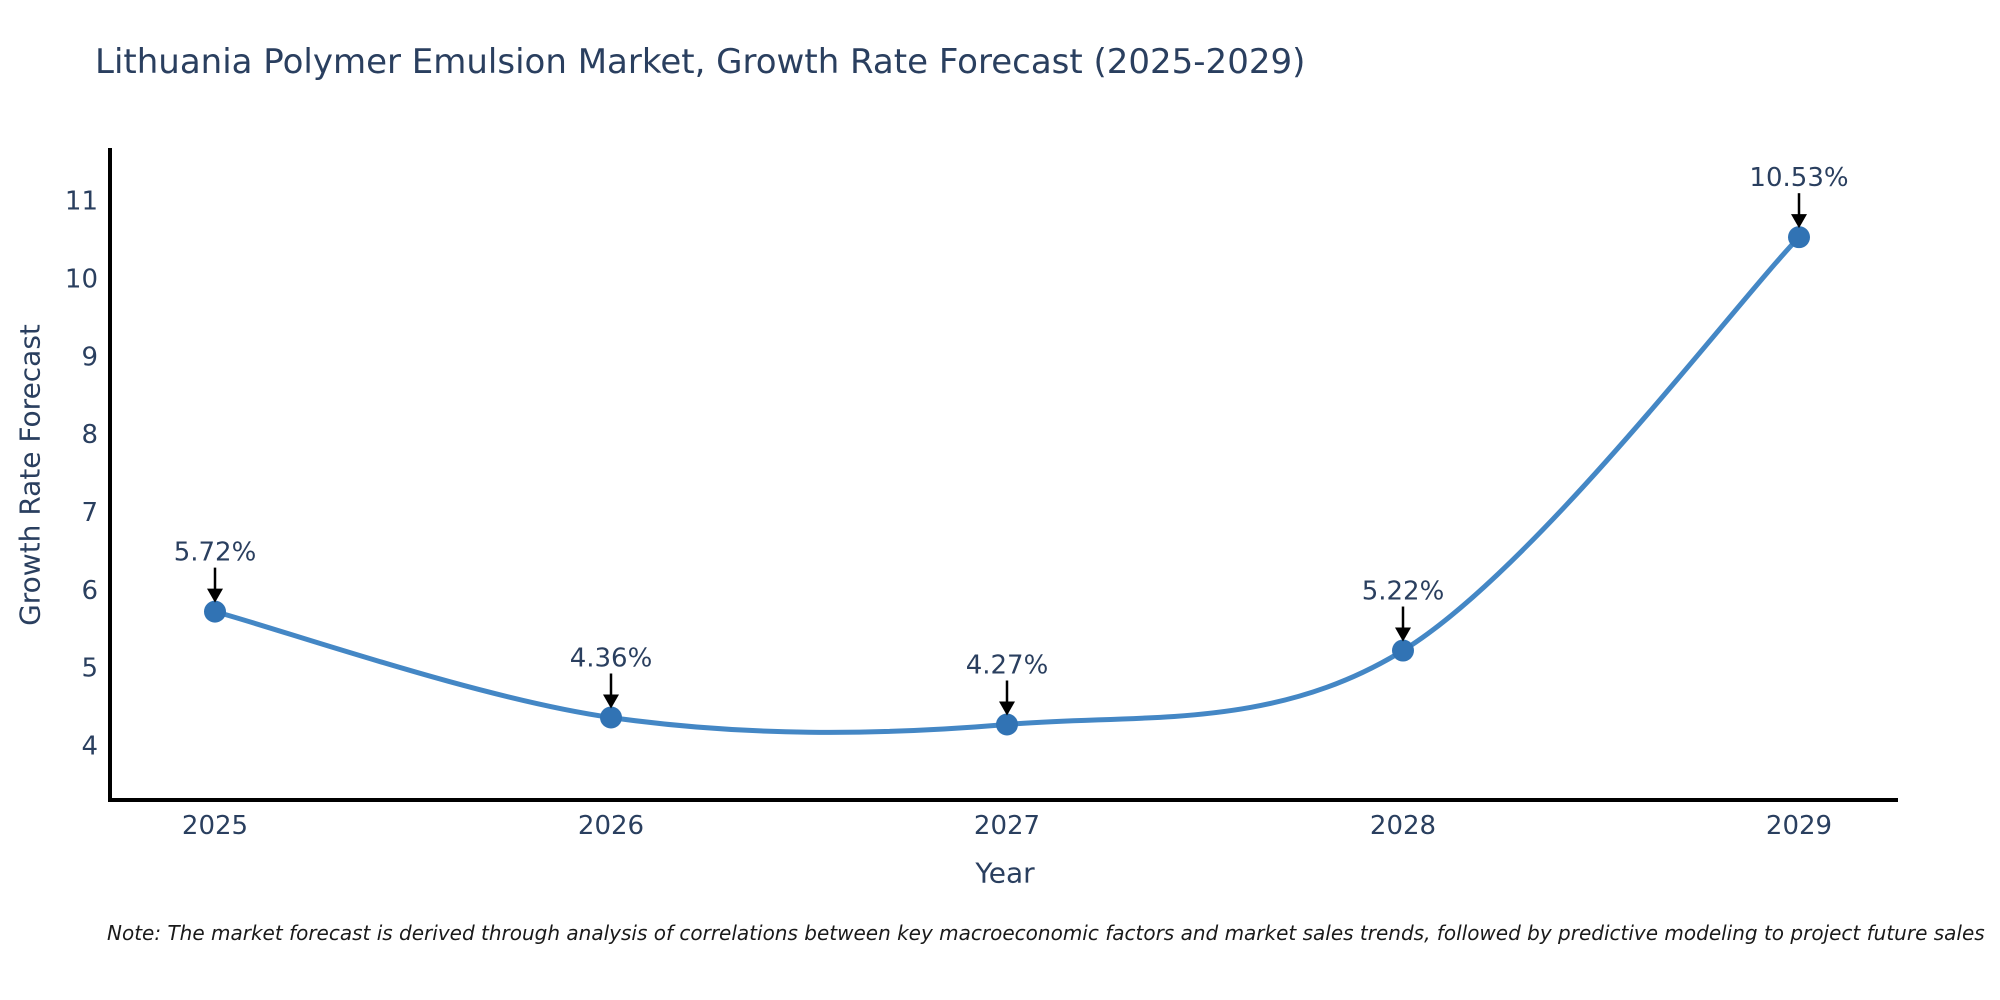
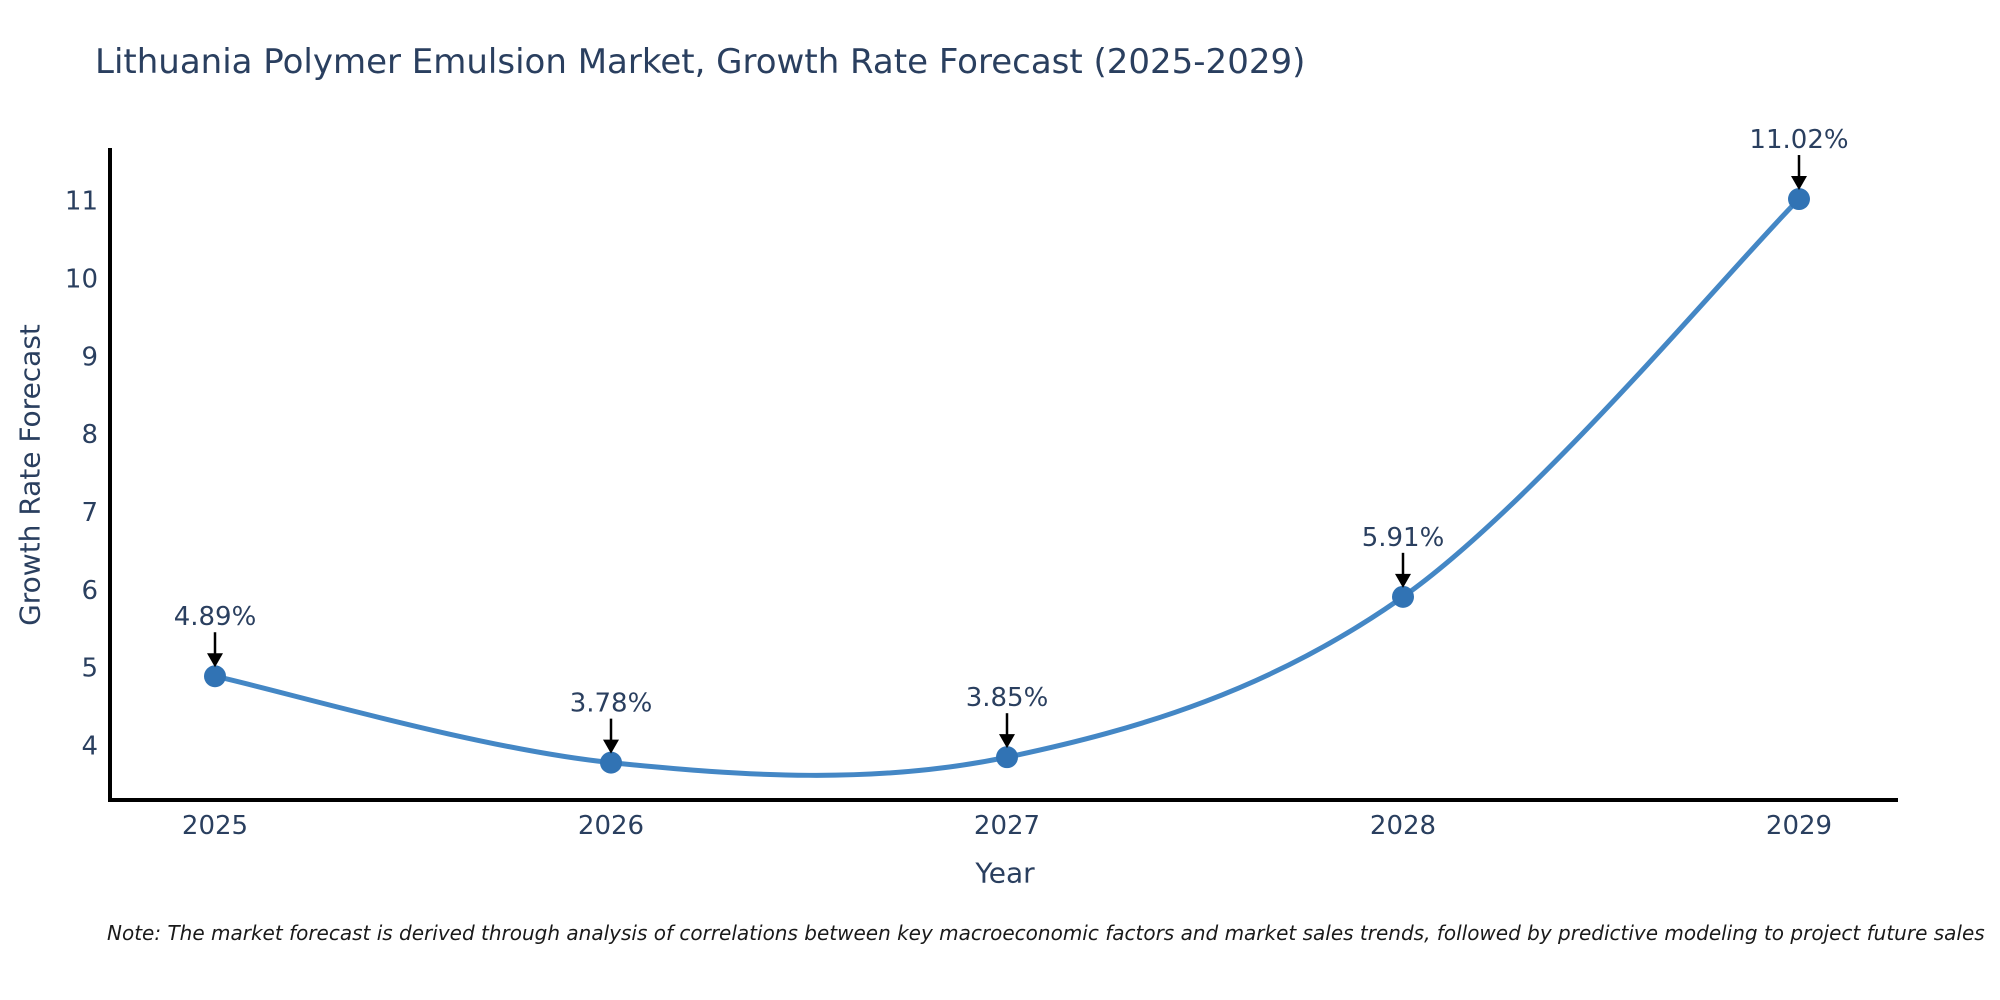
2025: 5.72% -> 4.89%
2026: 4.36% -> 3.78%
2027: 4.27% -> 3.85%
2028: 5.22% -> 5.91%
2029: 10.53% -> 11.02%
